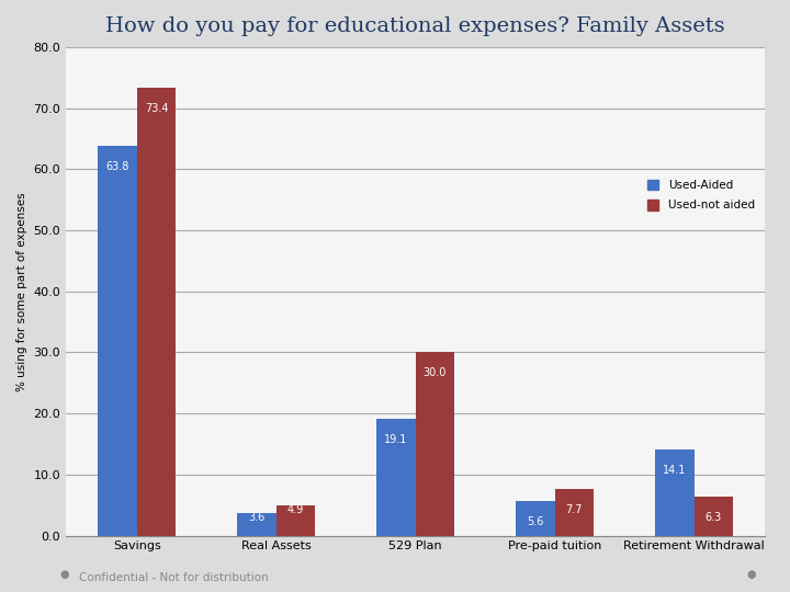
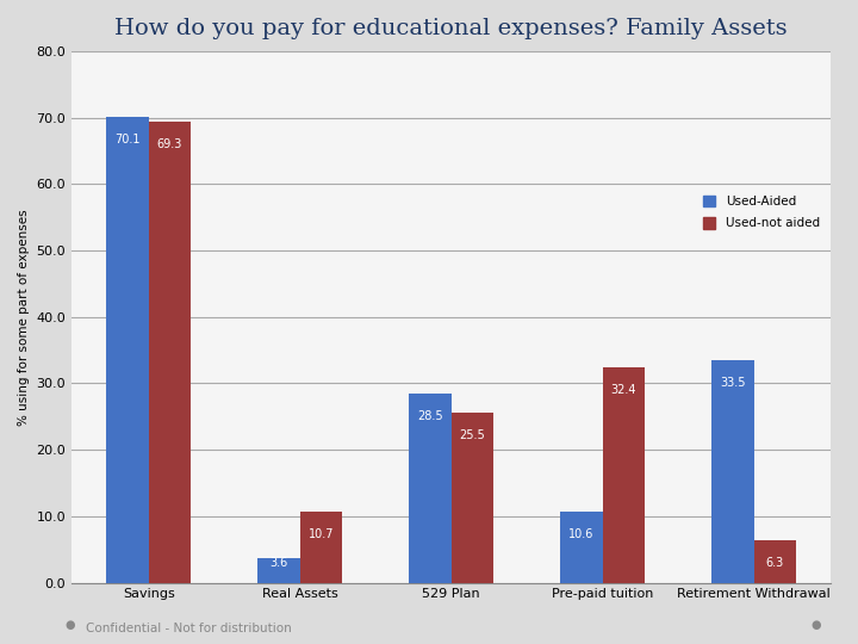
Used-Aided/Savings: 63.8 -> 70.1
Used-not aided/Savings: 73.4 -> 69.3
Used-not aided/Real Assets: 4.9 -> 10.7
Used-Aided/529 Plan: 19.1 -> 28.5
Used-not aided/529 Plan: 30.0 -> 25.5
Used-Aided/Pre-paid tuition: 5.6 -> 10.6
Used-not aided/Pre-paid tuition: 7.7 -> 32.4
Used-Aided/Retirement Withdrawal: 14.1 -> 33.5
